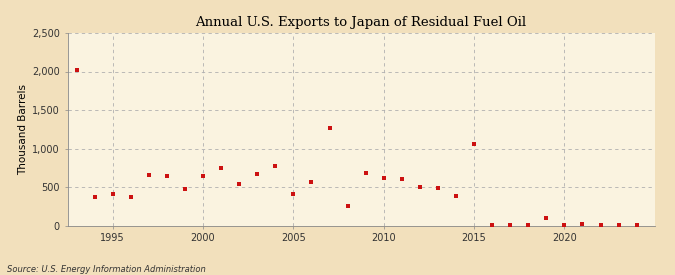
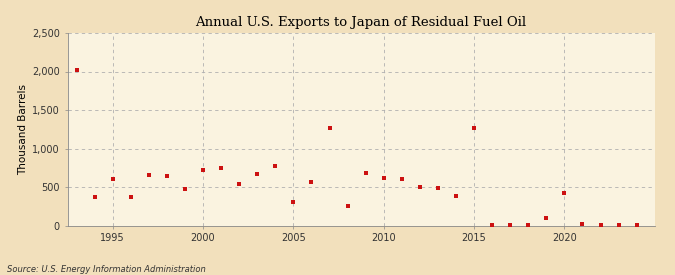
1995: 410 -> 600
2000: 640 -> 720
2005: 420 -> 300
2015: 1,060 -> 1,260
2020: 10 -> 420
